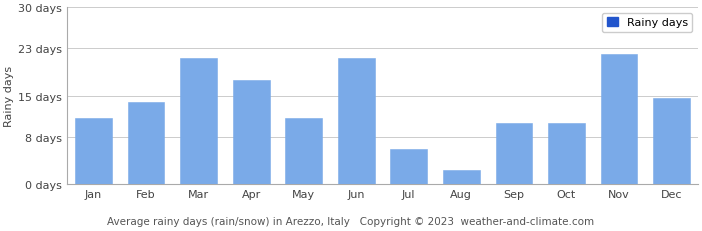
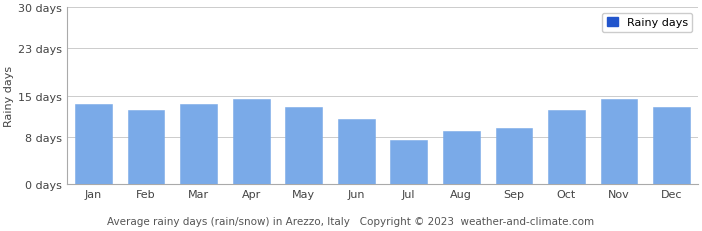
Jan: 11.2 days -> 13.5 days
Feb: 14.0 days -> 12.5 days
Mar: 21.4 days -> 13.5 days
Apr: 17.6 days -> 14.5 days
May: 11.2 days -> 13.0 days
Jun: 21.4 days -> 11.0 days
Jul: 6.0 days -> 7.5 days
Aug: 2.4 days -> 9.0 days
Sep: 10.4 days -> 9.5 days
Oct: 10.4 days -> 12.5 days
Nov: 22.0 days -> 14.5 days
Dec: 14.6 days -> 13.0 days
